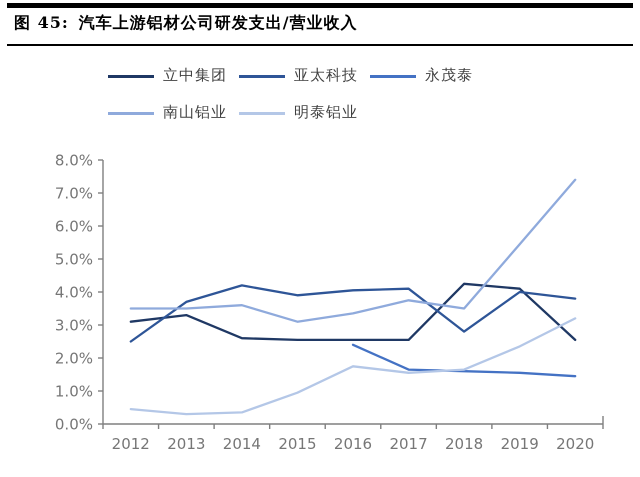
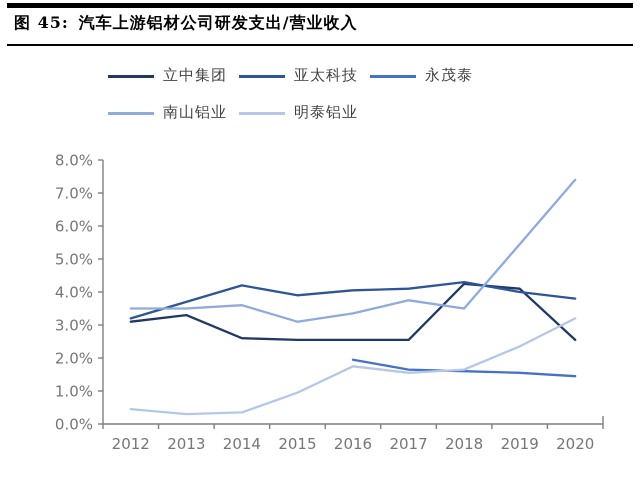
亚太科技/2012: 2.5% -> 3.2%
永茂泰/2016: 2.4% -> 1.9%
亚太科技/2018: 2.8% -> 4.3%
